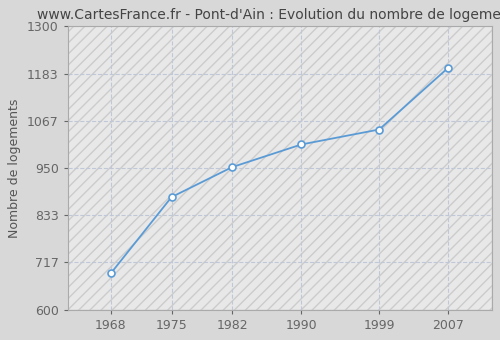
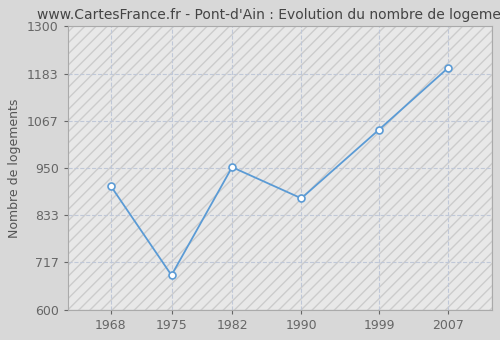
1968: 690 -> 905
1975: 878 -> 685
1990: 1008 -> 875
